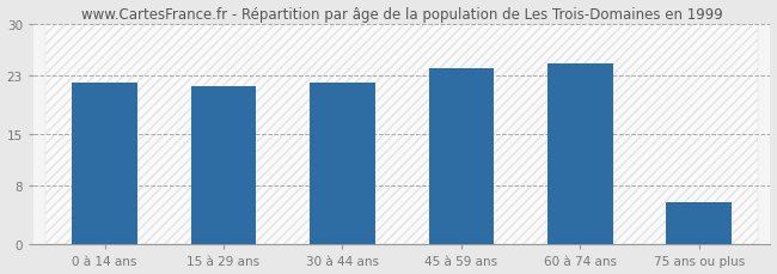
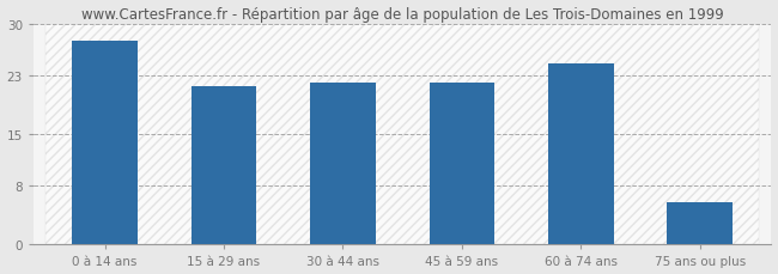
0 à 14 ans: 22.0 -> 27.8
45 à 59 ans: 24.0 -> 22.0
